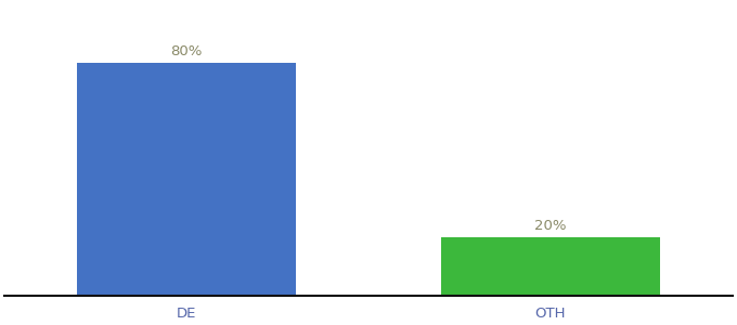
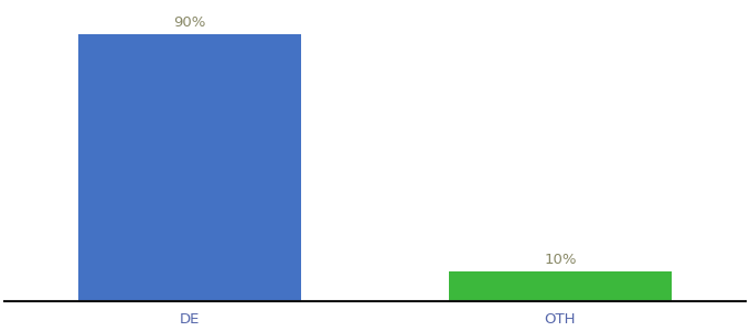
DE: 80% -> 90%
OTH: 20% -> 10%
